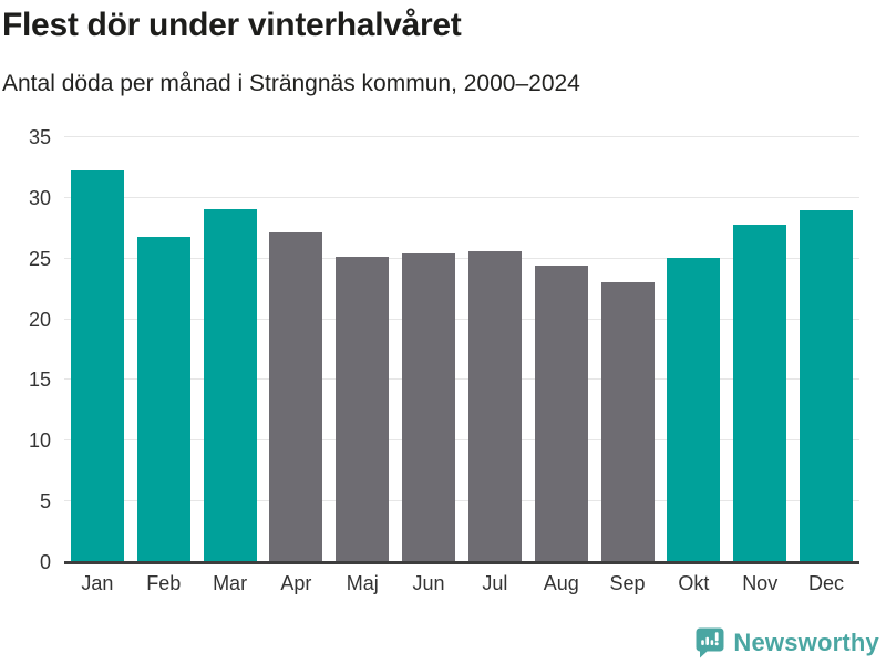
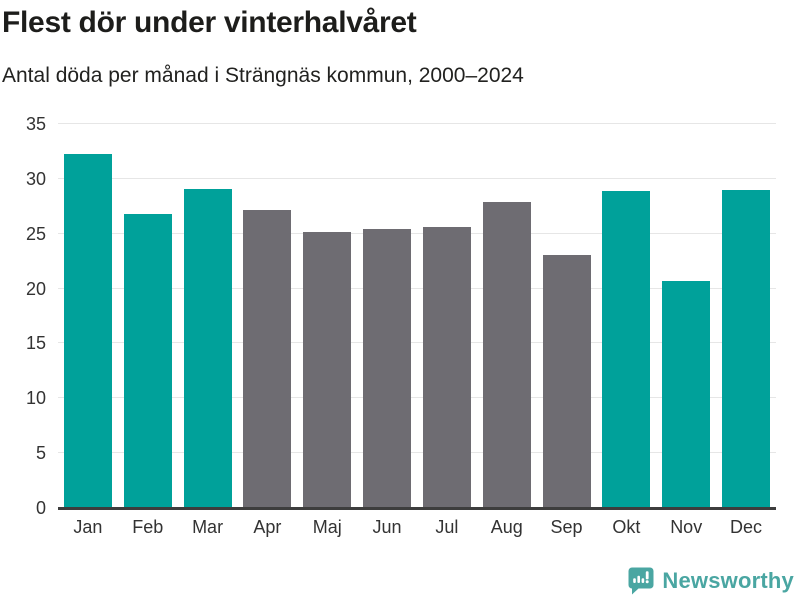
Aug: 24.3 -> 27.8
Okt: 25.0 -> 28.8
Nov: 27.7 -> 20.6
